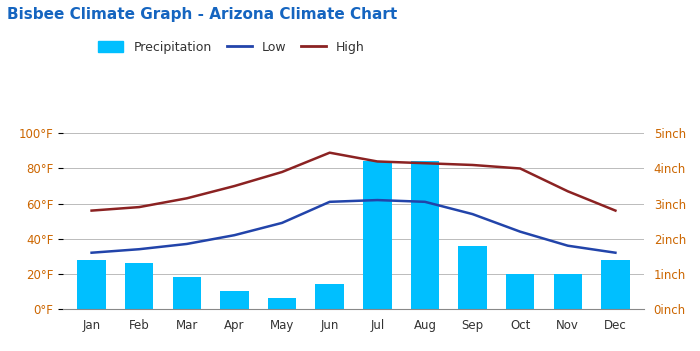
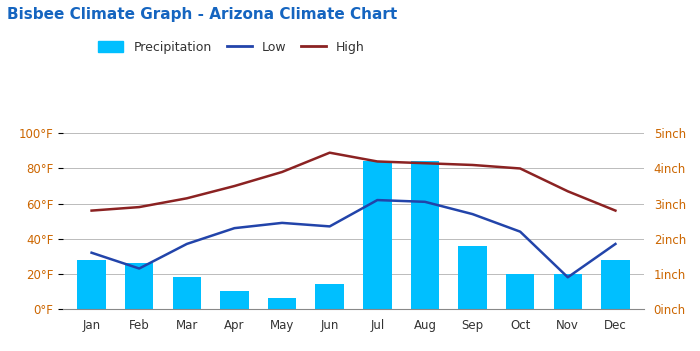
Low/Feb: 34°F -> 23°F
Low/Apr: 42°F -> 46°F
Low/Jun: 61°F -> 47°F
Low/Nov: 36°F -> 18°F
Low/Dec: 32°F -> 37°F
